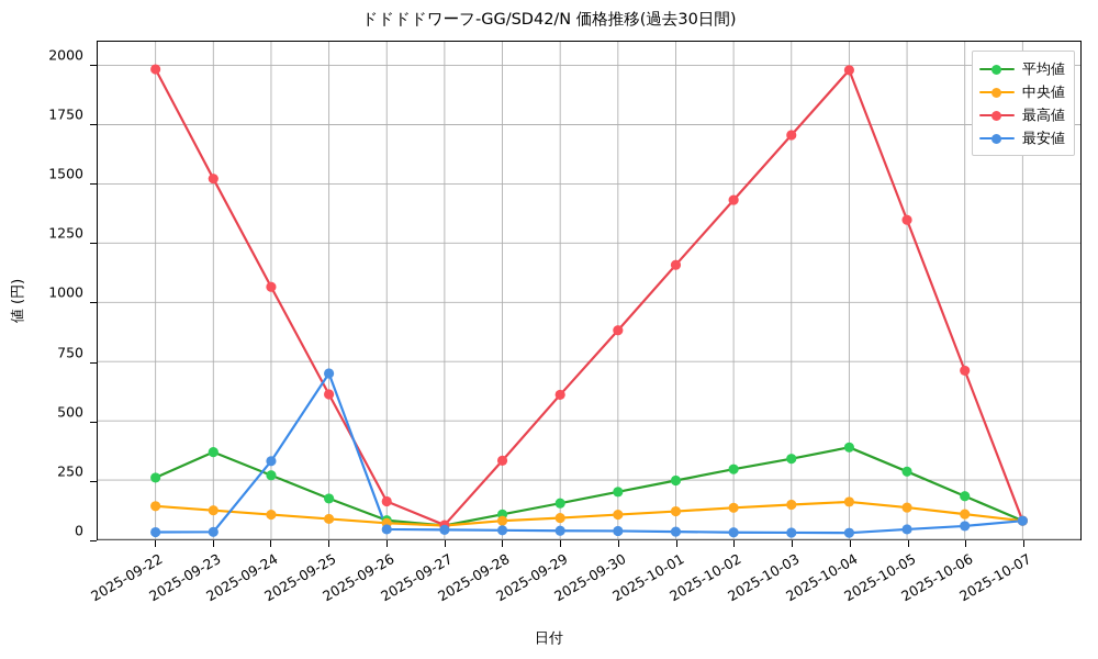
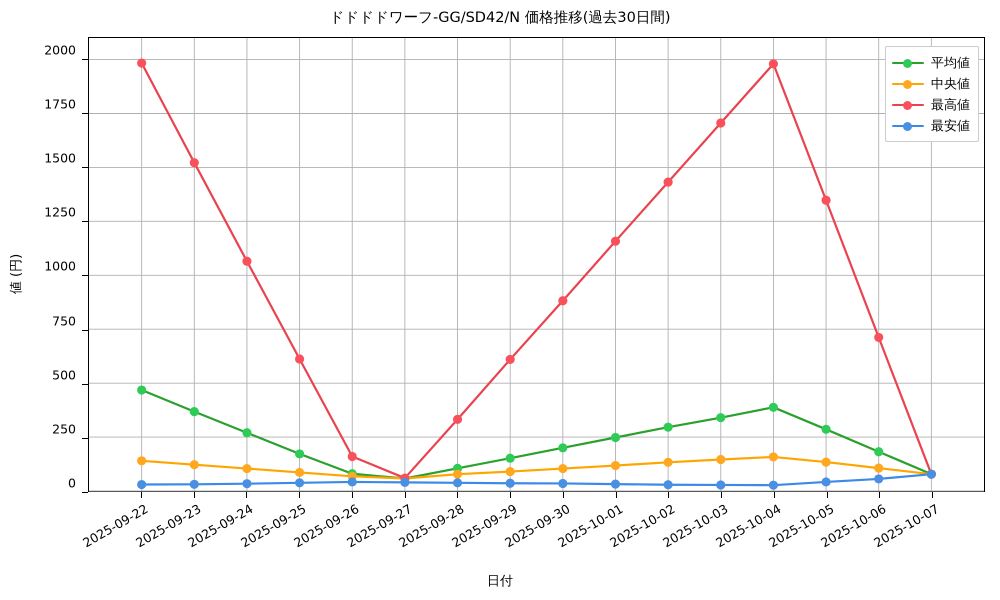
平均値/2025-09-22: 260 -> 470
最安値/2025-09-24: 330 -> 30
最安値/2025-09-25: 700 -> 40
